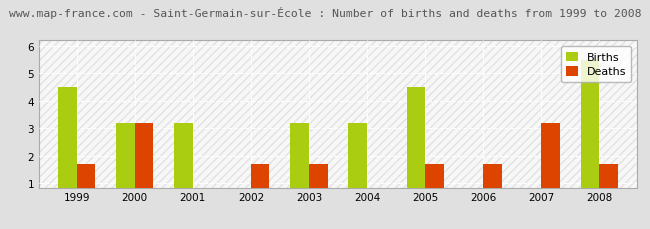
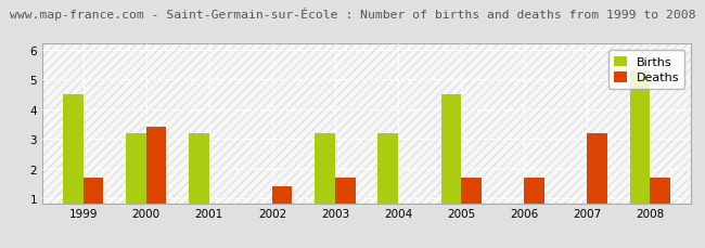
Deaths/2000: 3.2 -> 3.4
Deaths/2002: 1.7 -> 1.4
Births/2008: 5.5 -> 5.3
